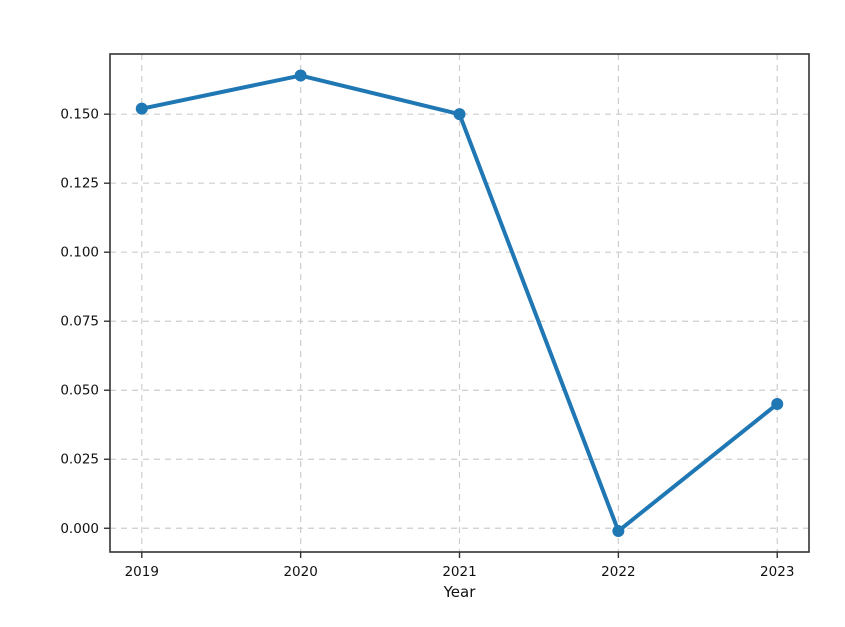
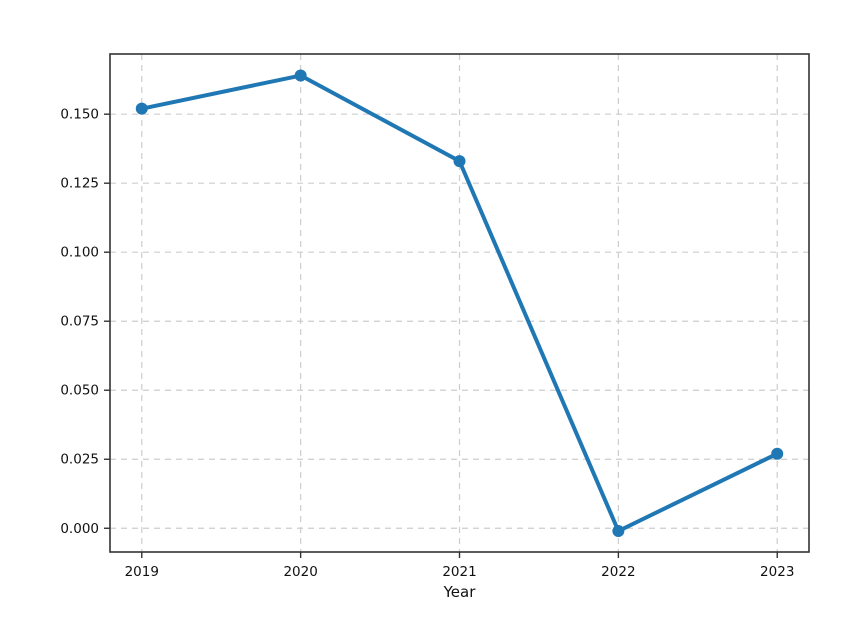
2021: 0.150 -> 0.133
2023: 0.045 -> 0.027
